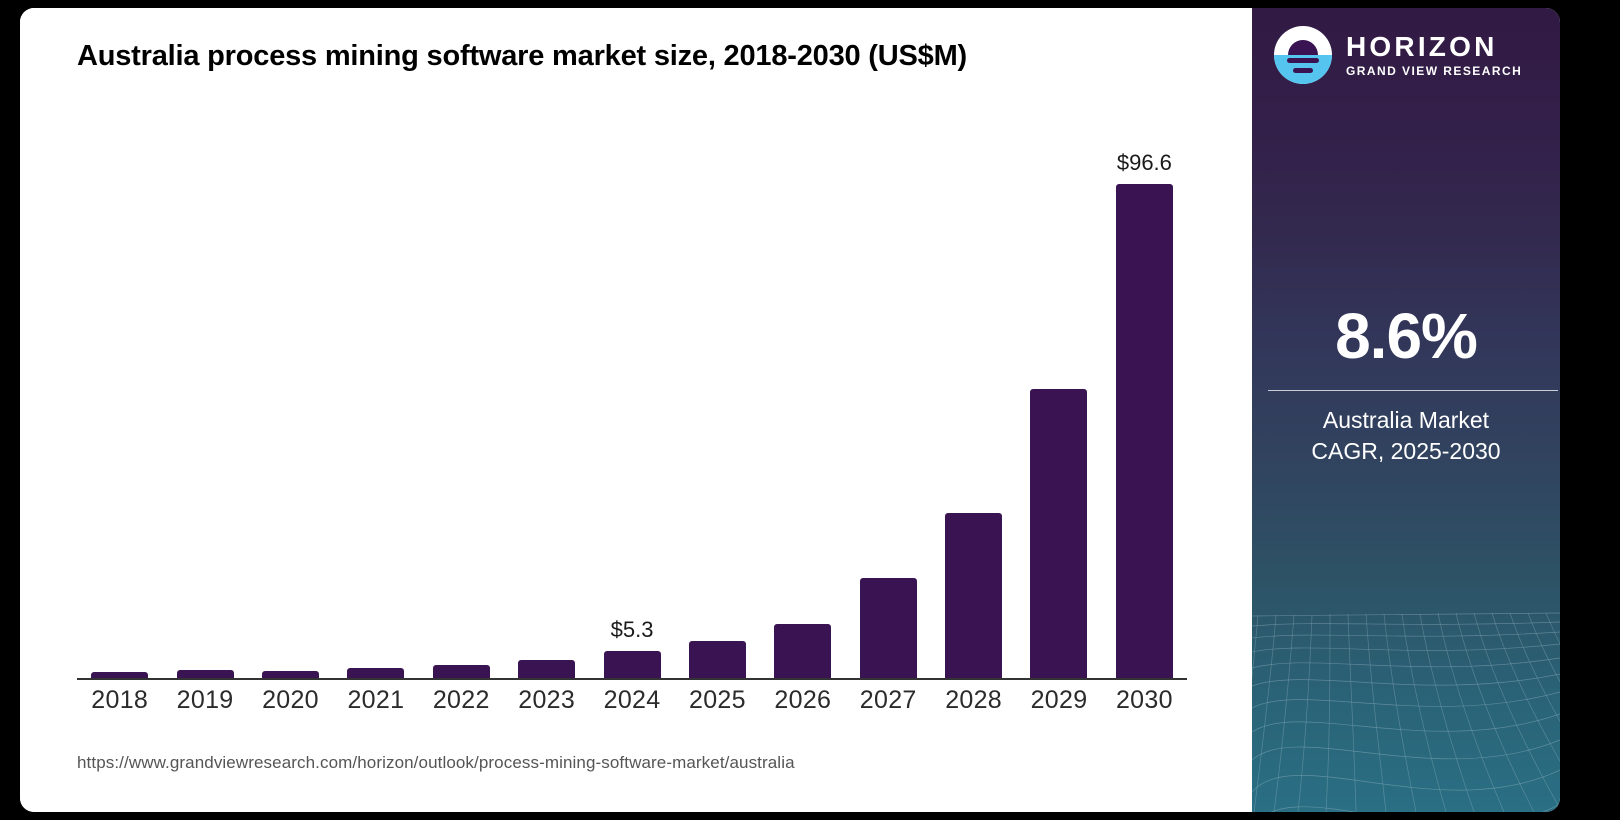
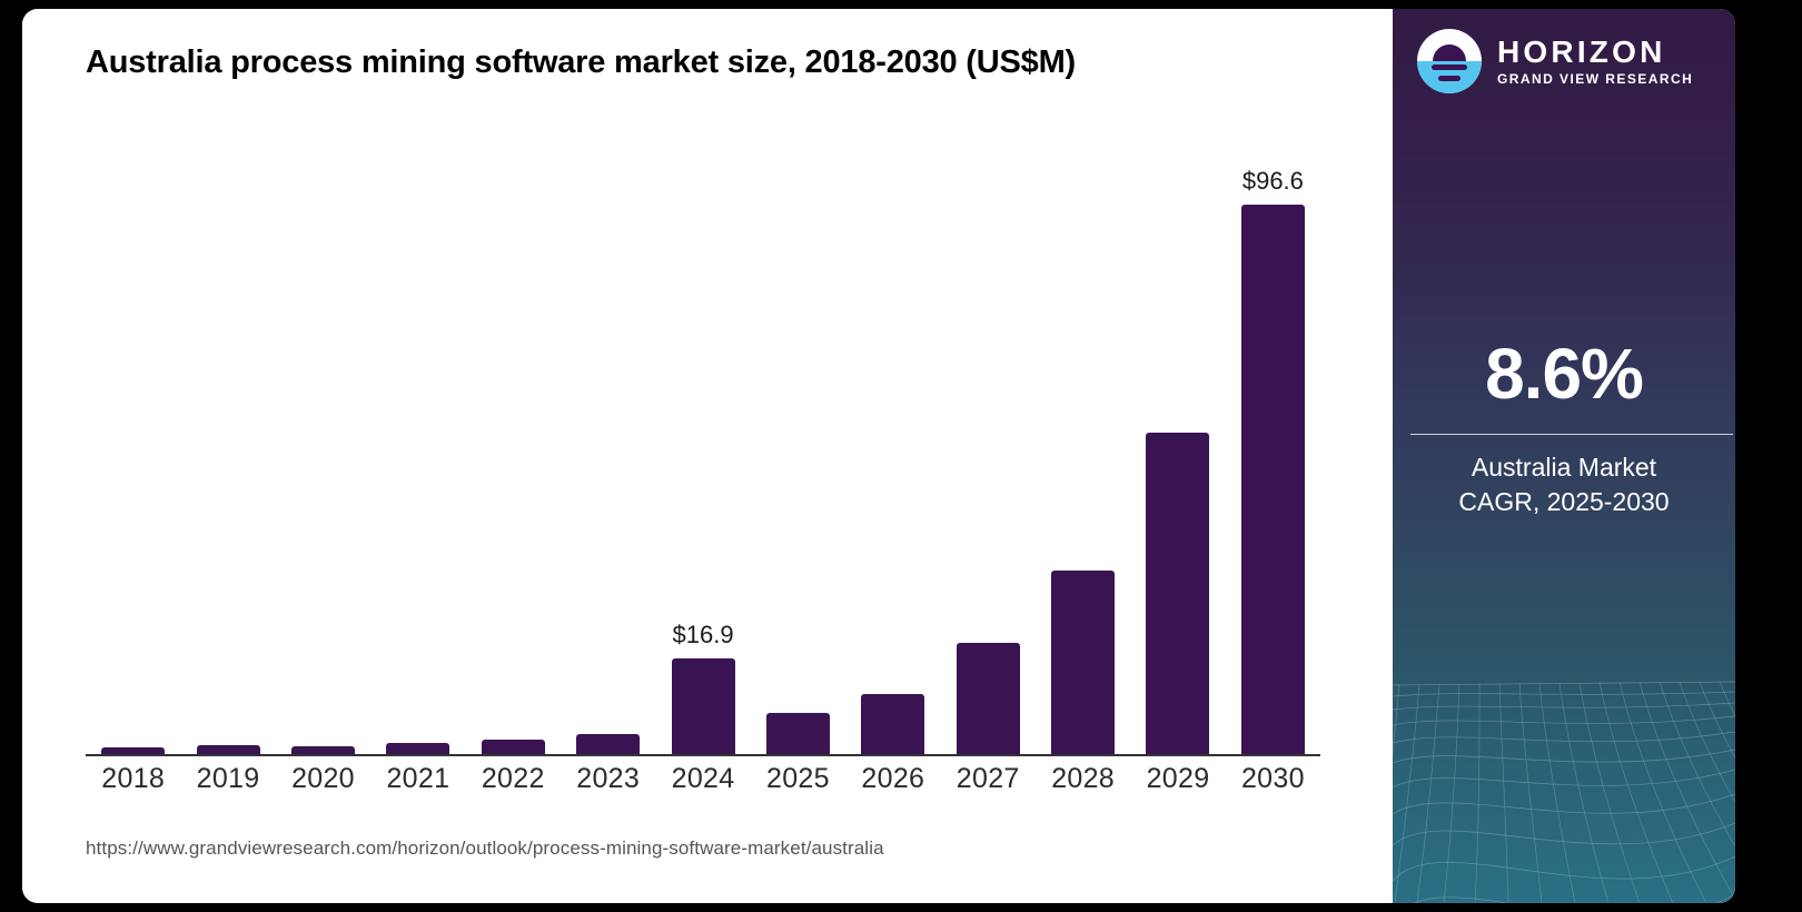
2024: $5.3 -> $16.9
